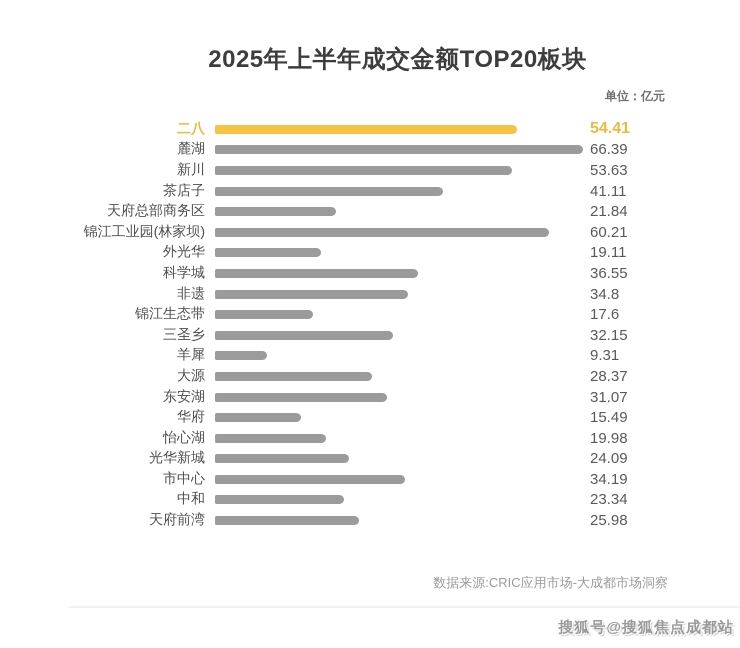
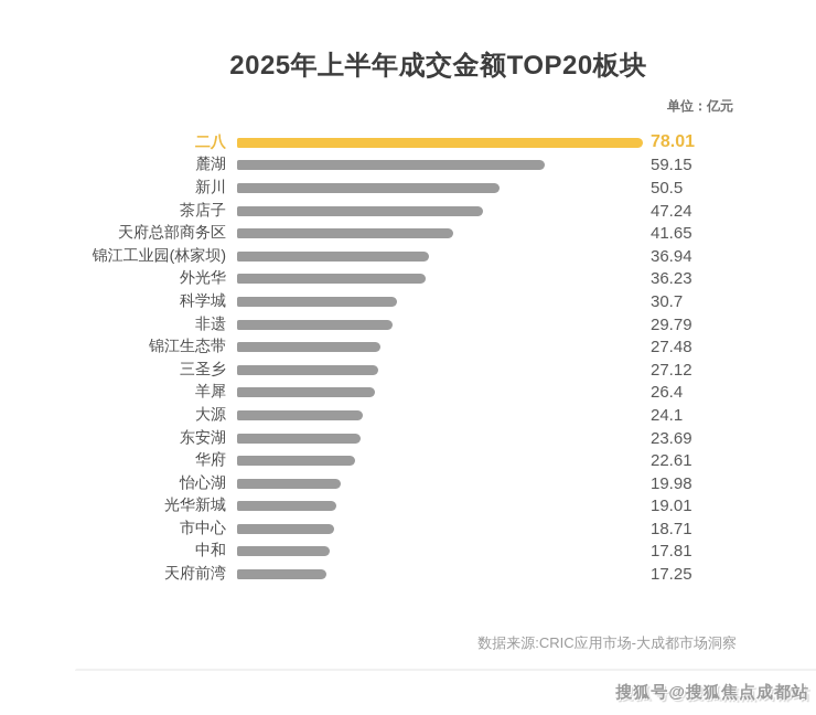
二八: 54.41 -> 78.01
麓湖: 66.39 -> 59.15
新川: 53.63 -> 50.5
茶店子: 41.11 -> 47.24
天府总部商务区: 21.84 -> 41.65
锦江工业园(林家坝): 60.21 -> 36.94
外光华: 19.11 -> 36.23
科学城: 36.55 -> 30.7
非遗: 34.8 -> 29.79
锦江生态带: 17.6 -> 27.48
三圣乡: 32.15 -> 27.12
羊犀: 9.31 -> 26.4
大源: 28.37 -> 24.1
东安湖: 31.07 -> 23.69
华府: 15.49 -> 22.61
光华新城: 24.09 -> 19.01
市中心: 34.19 -> 18.71
中和: 23.34 -> 17.81
天府前湾: 25.98 -> 17.25
